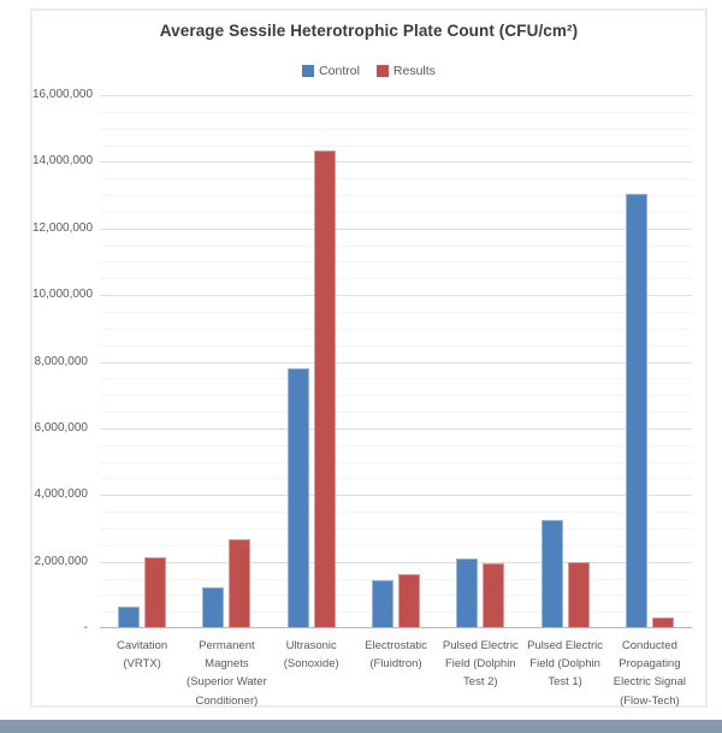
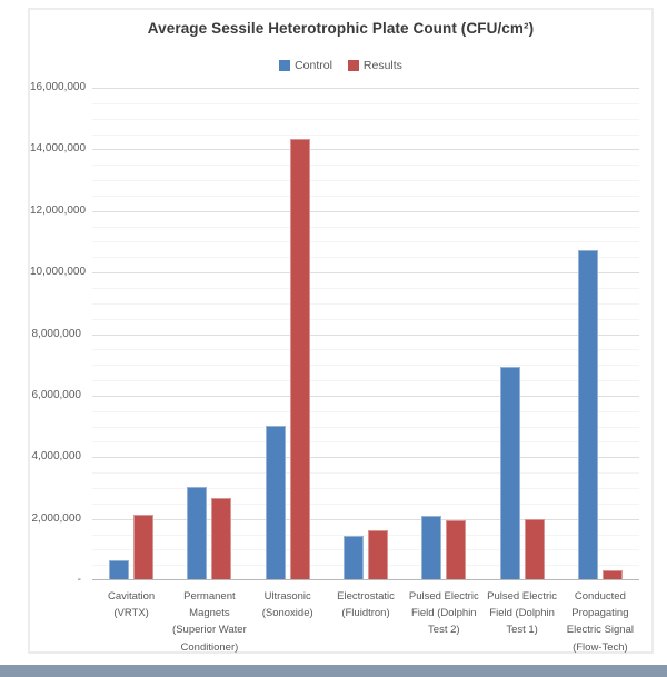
Control/Permanent Magnets (Superior Water Conditioner): 1200000 -> 3000000
Control/Ultrasonic (Sonoxide): 7800000 -> 5000000
Control/Pulsed Electric Field (Dolphin Test 1): 3200000 -> 6900000
Control/Conducted Propagating Electric Signal (Flow-Tech): 13000000 -> 10700000
